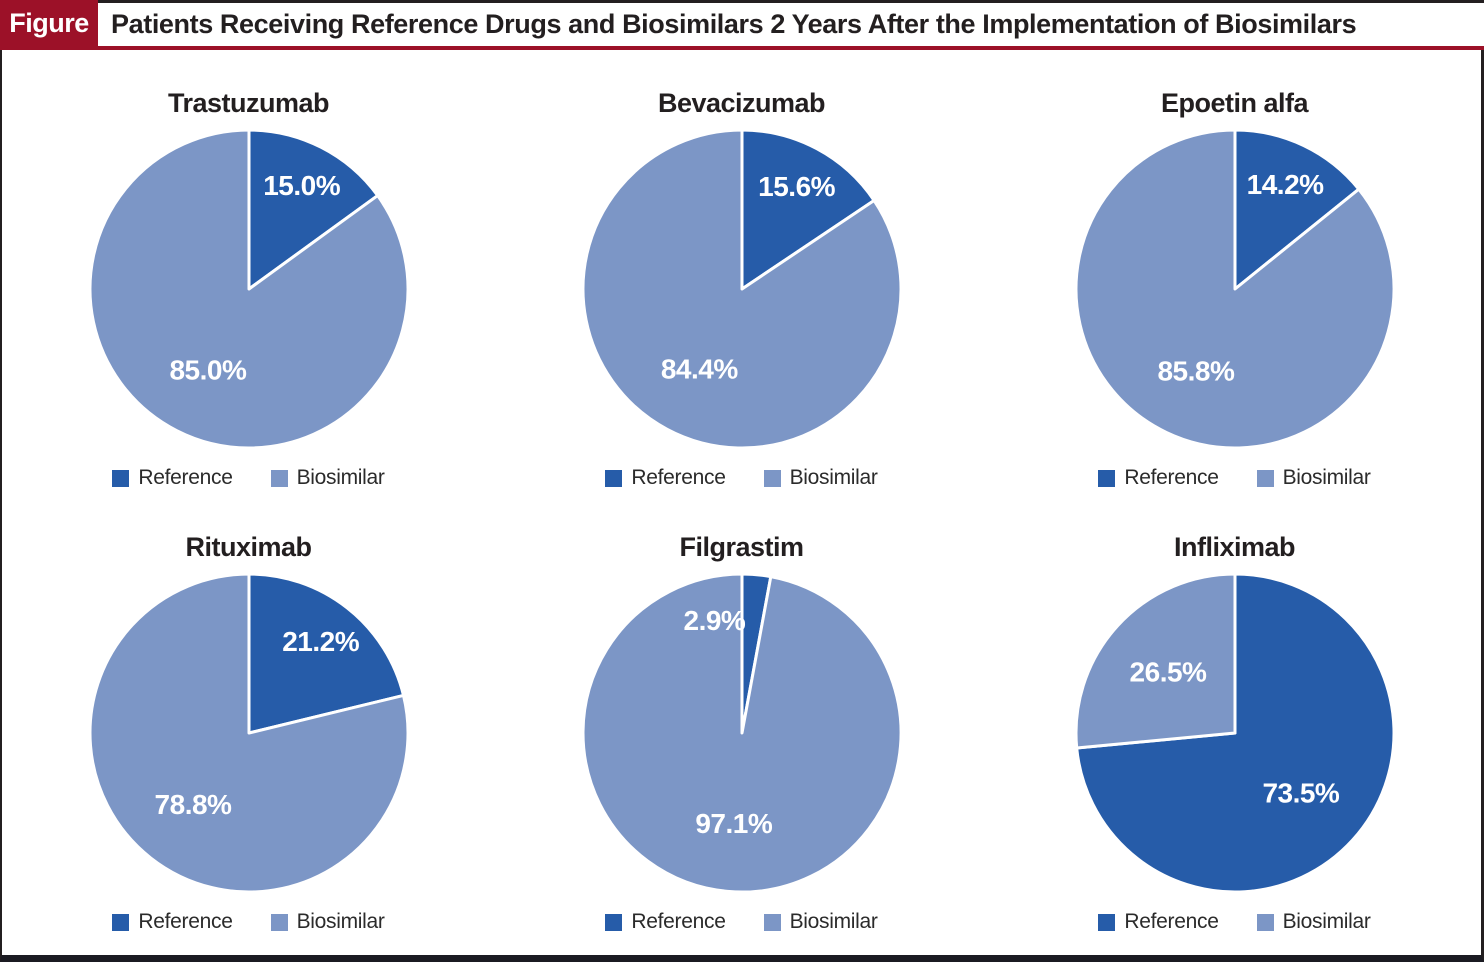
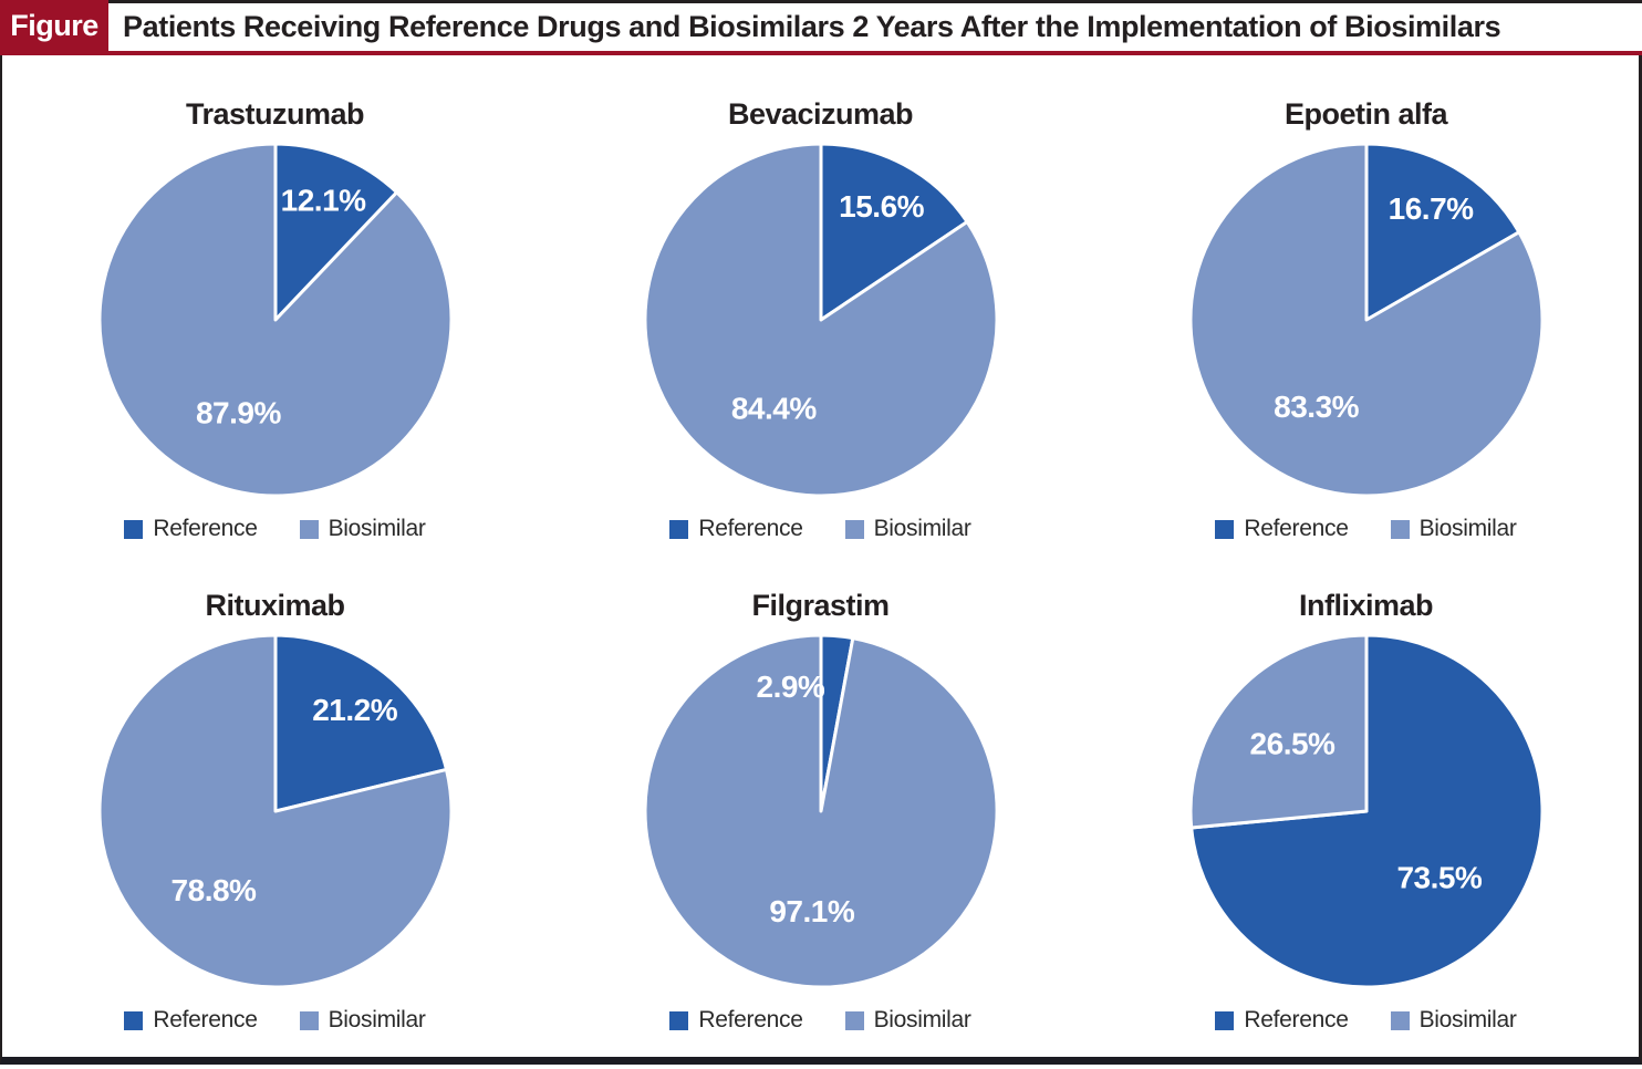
Trastuzumab/Reference: 15.0% -> 12.1%
Trastuzumab/Biosimilar: 85.0% -> 87.9%
Epoetin alfa/Reference: 14.2% -> 16.7%
Epoetin alfa/Biosimilar: 85.8% -> 83.3%
